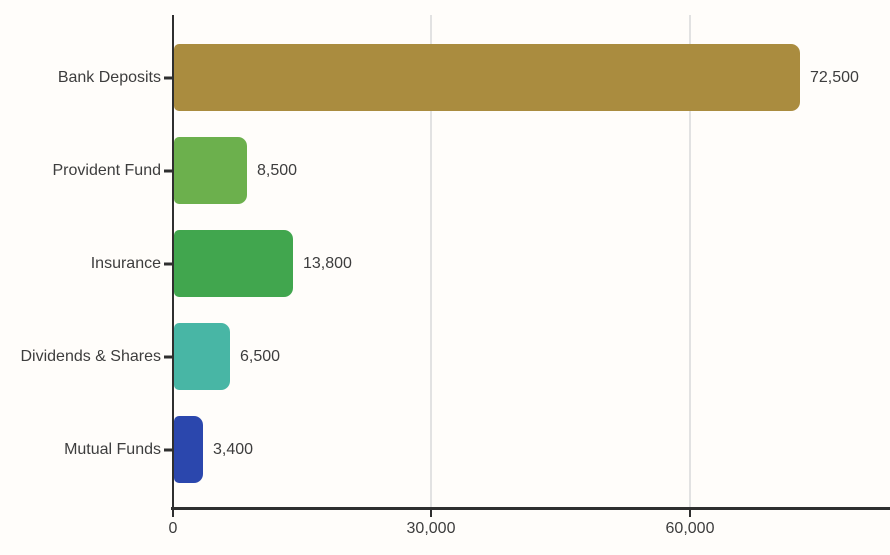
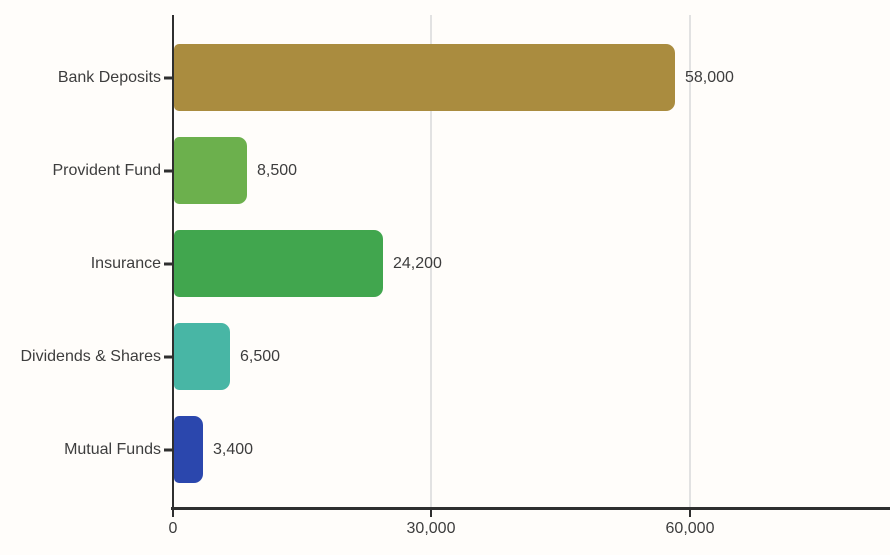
Bank Deposits: 72,500 -> 58,000
Insurance: 13,800 -> 24,200
